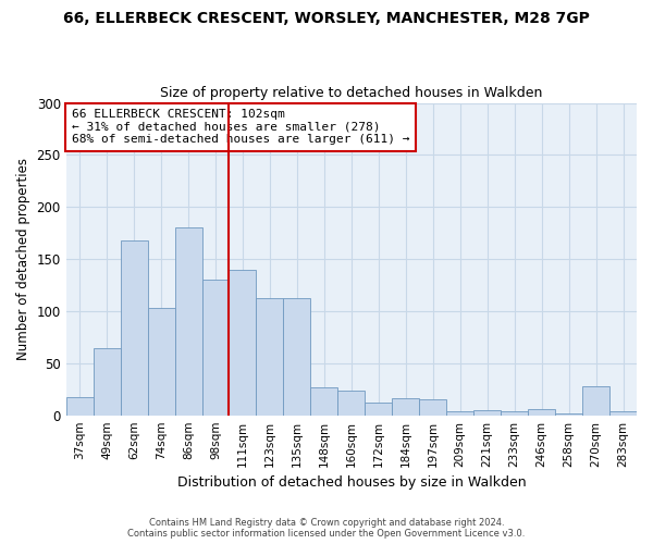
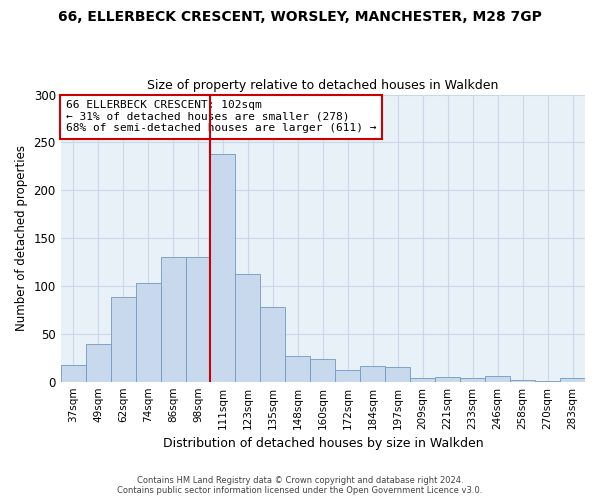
49sqm: 64 -> 39
62sqm: 168 -> 88
86sqm: 180 -> 130
111sqm: 140 -> 238
135sqm: 112 -> 78
270sqm: 28 -> 1
